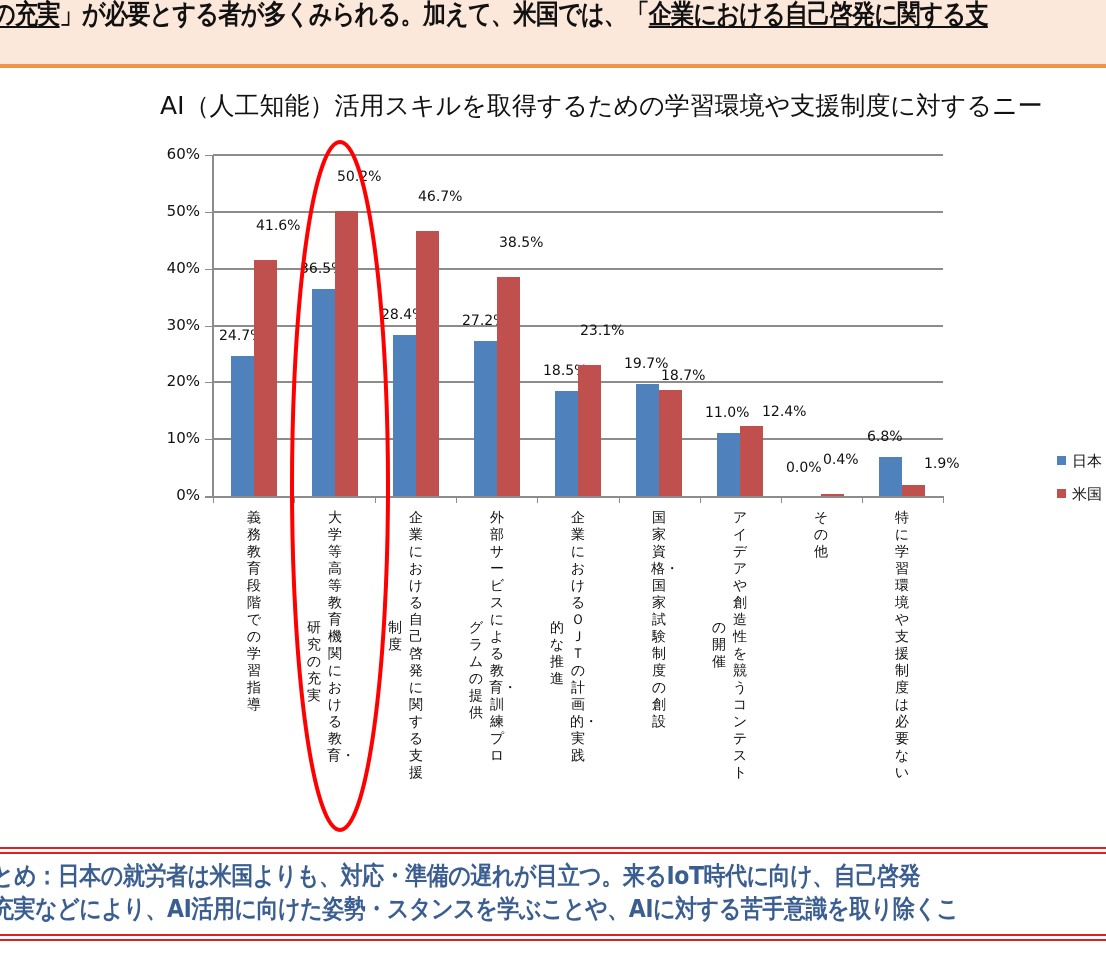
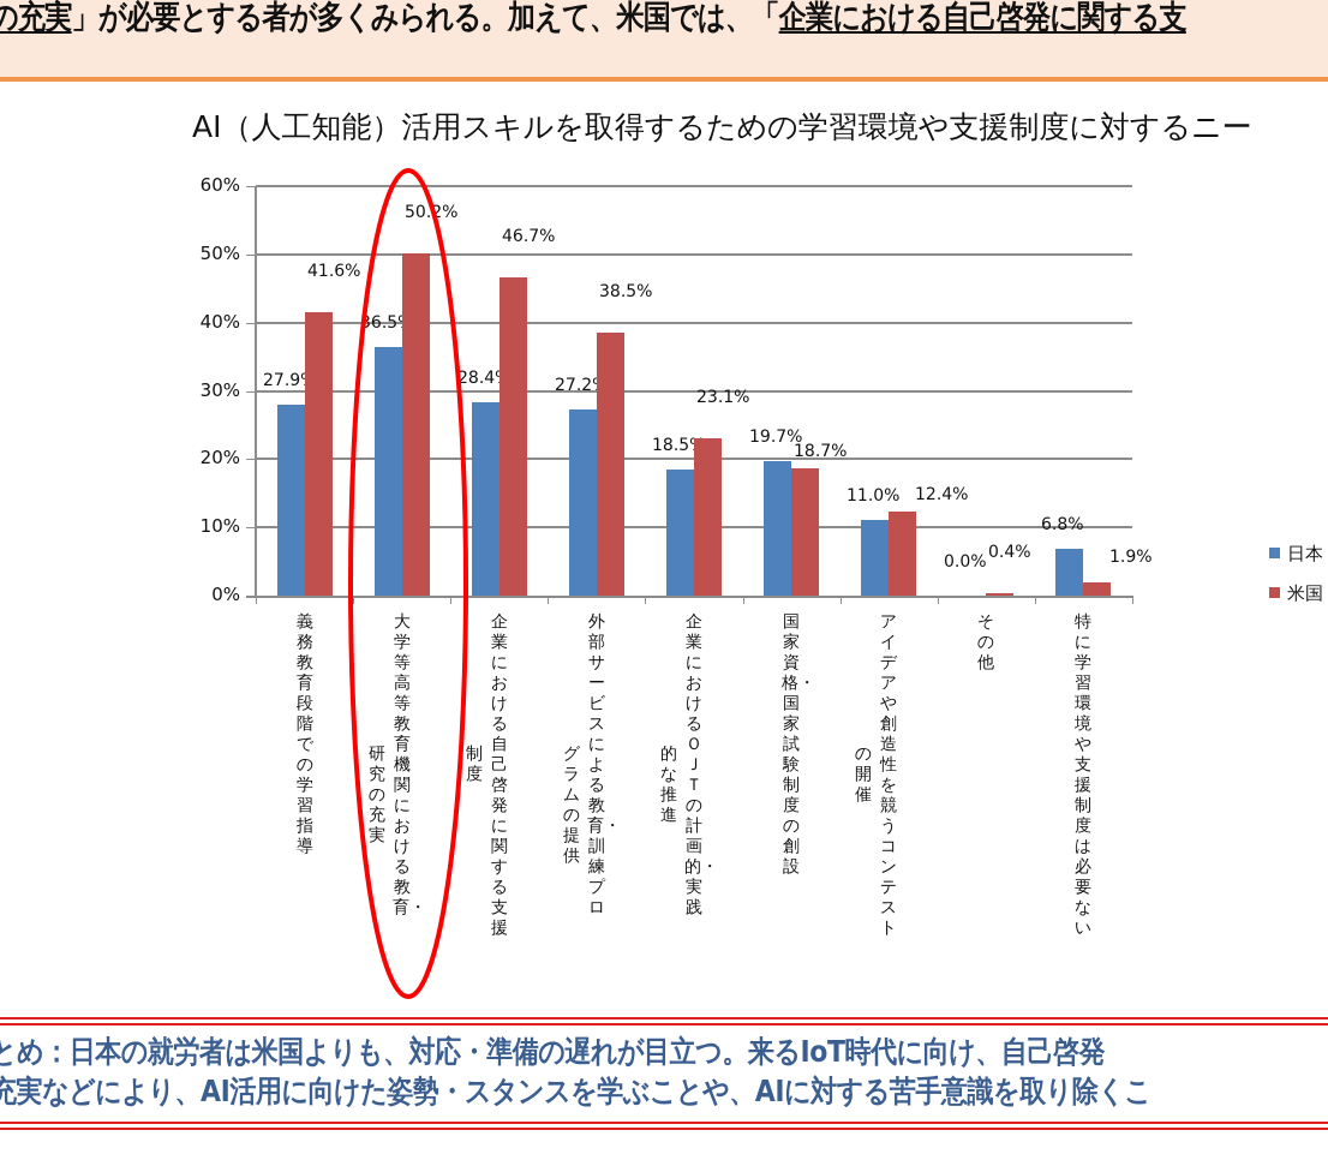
日本/義務教育段階での学習指導: 24.7% -> 27.9%
